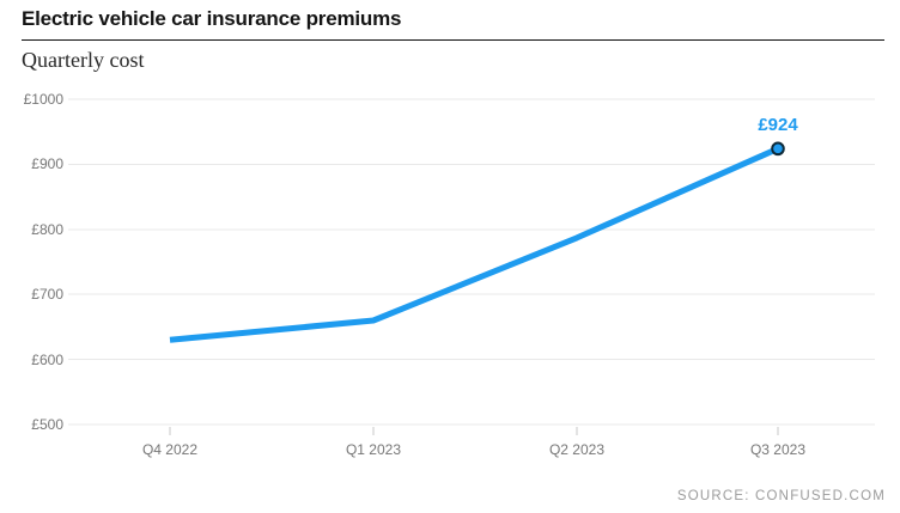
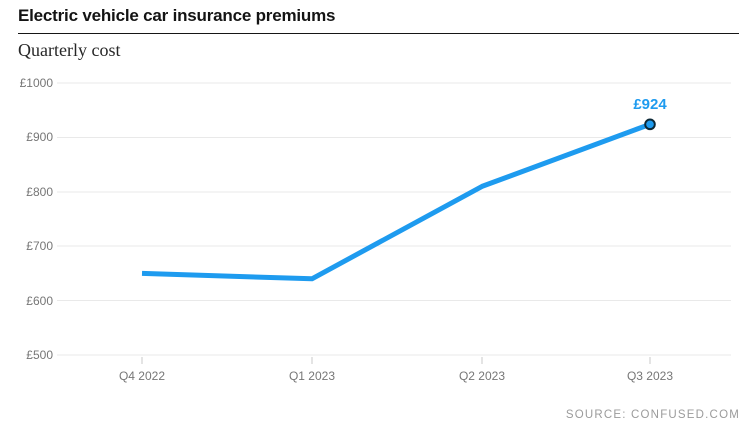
Q4 2022: £630 -> £650
Q1 2023: £660 -> £640
Q2 2023: £790 -> £810
